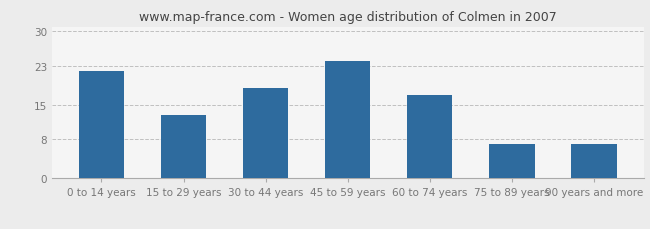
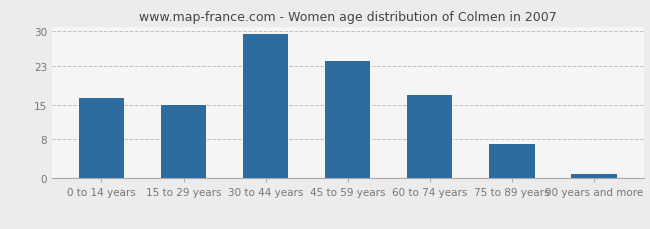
0 to 14 years: 22.0 -> 16.5
15 to 29 years: 13.0 -> 15.0
30 to 44 years: 18.5 -> 29.5
90 years and more: 7.0 -> 1.0
